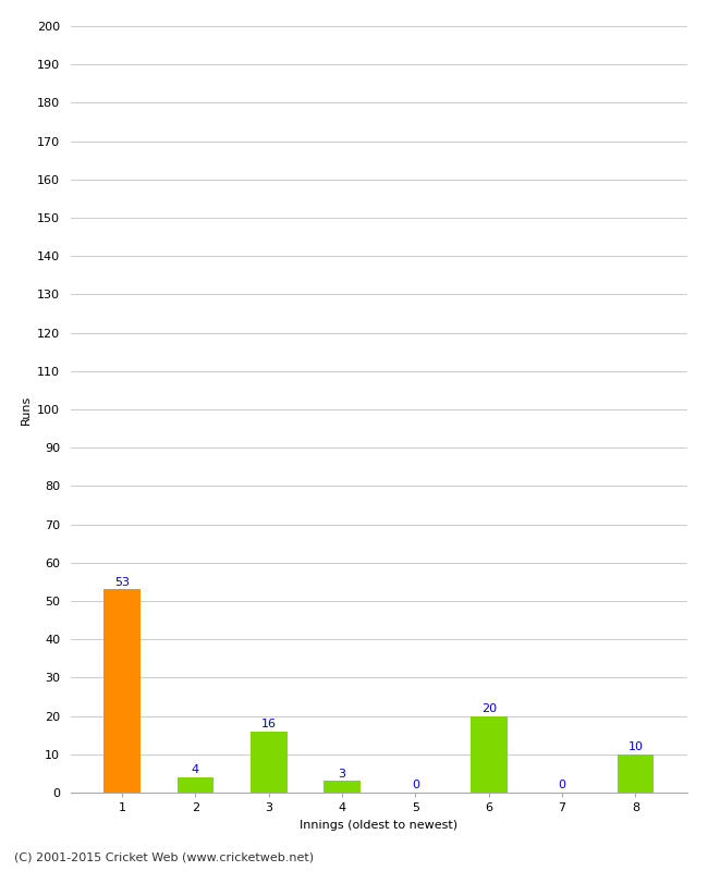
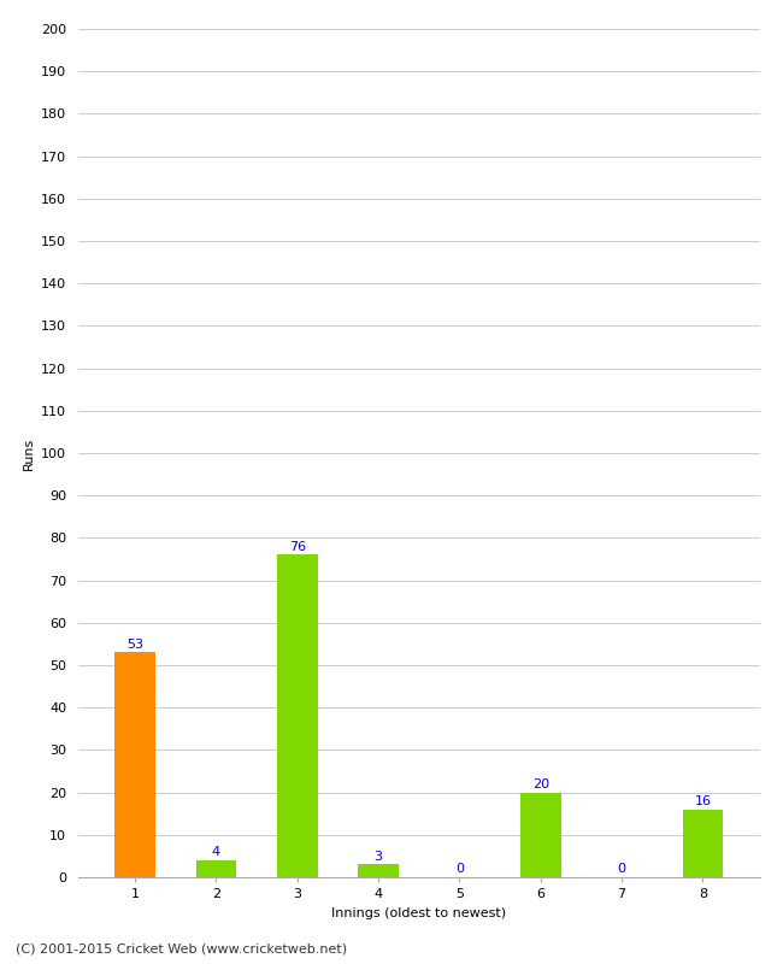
3: 16 -> 76
8: 10 -> 16
